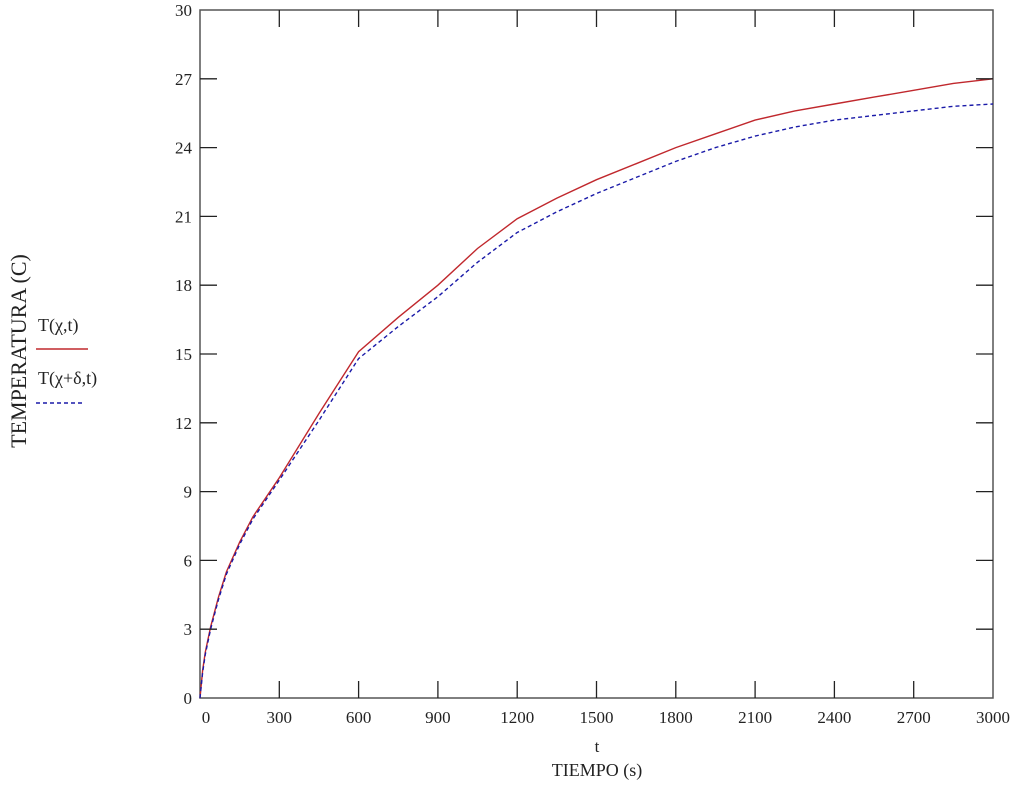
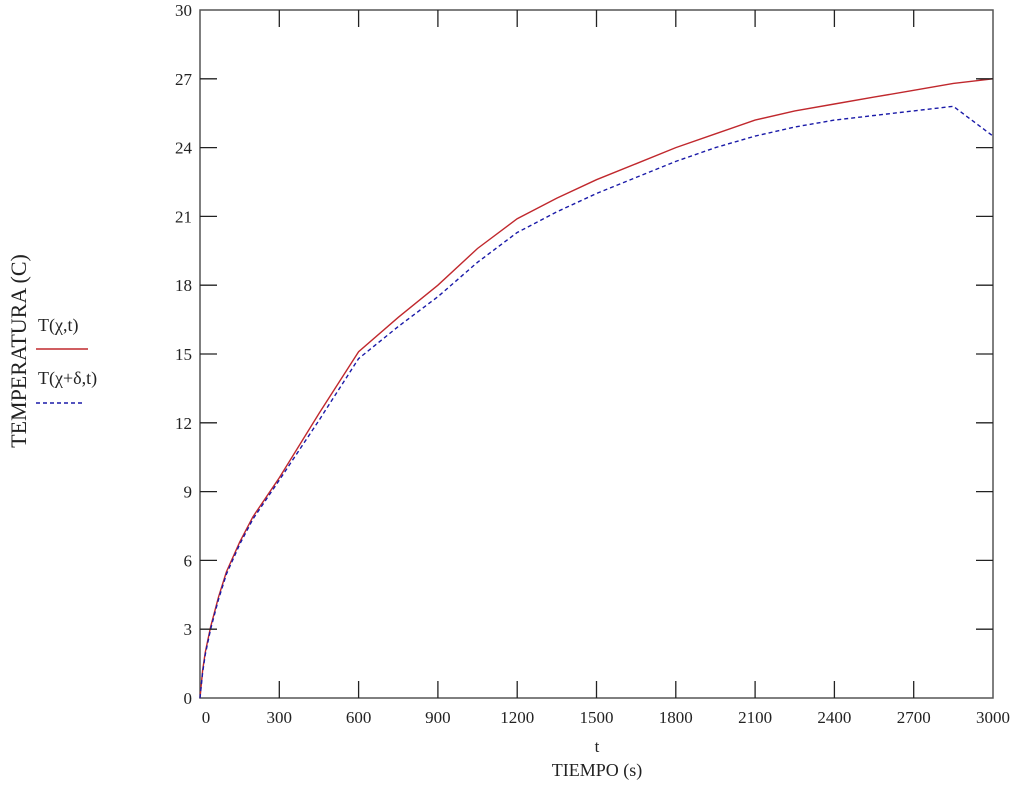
T(χ+δ,t)/3000: 25.9 -> 24.5
